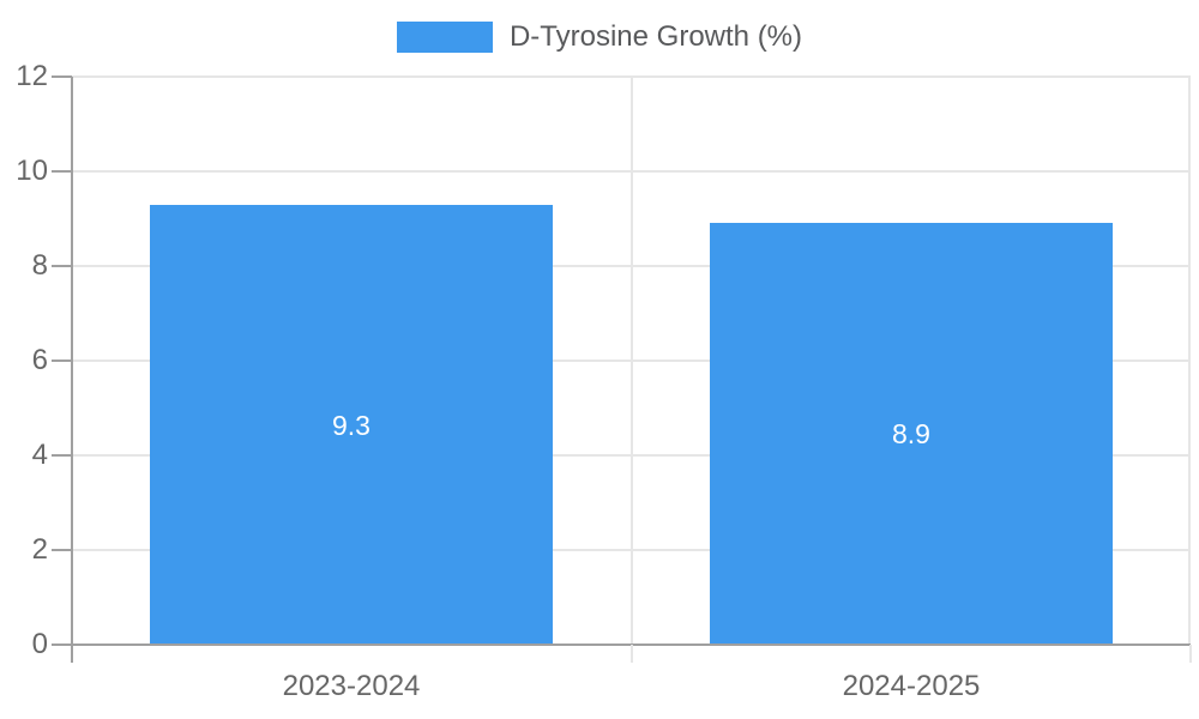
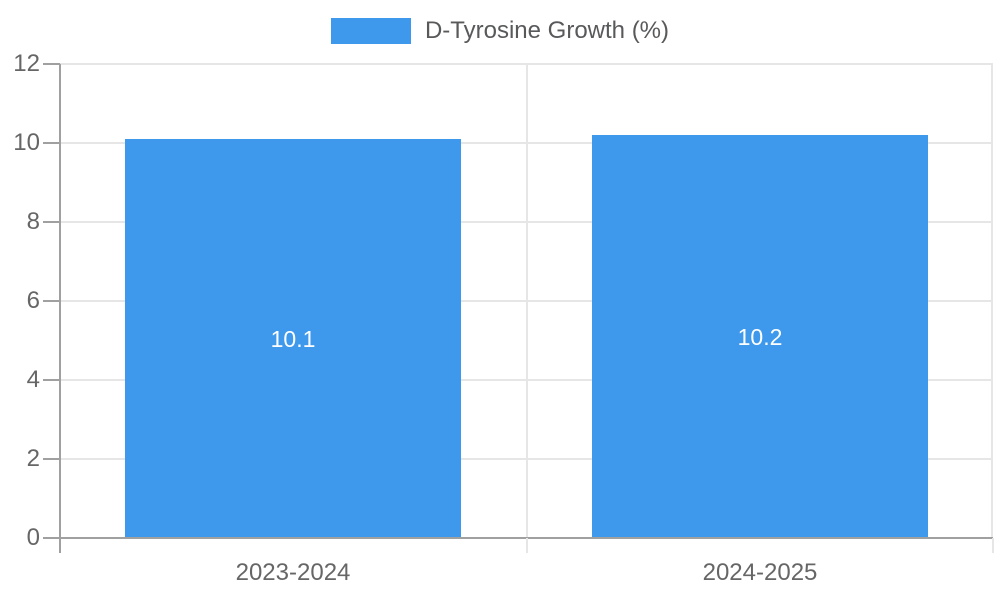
2023-2024: 9.3 -> 10.1
2024-2025: 8.9 -> 10.2
